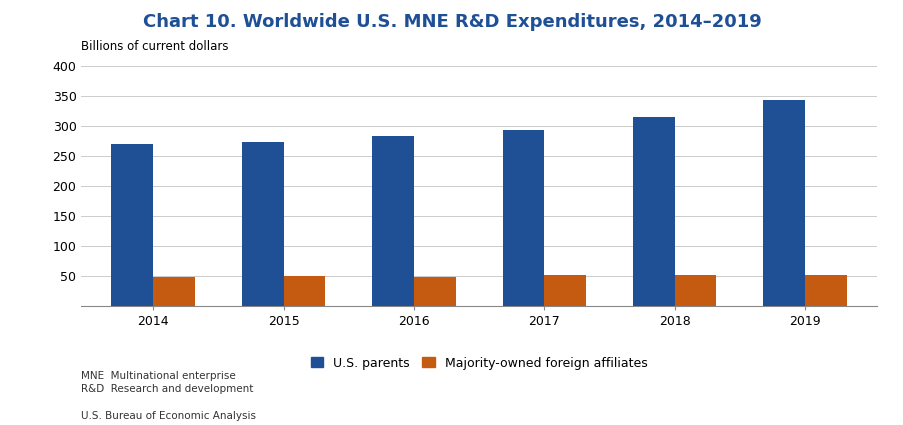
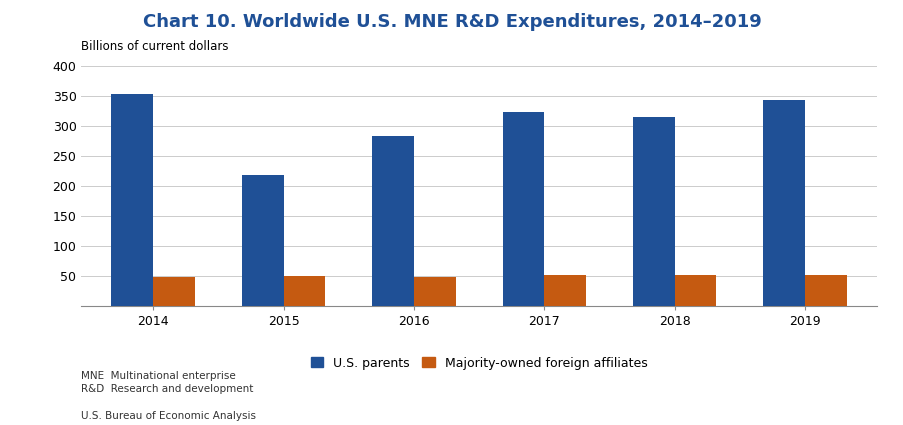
U.S. parents/2014: 270 -> 352
U.S. parents/2015: 272 -> 218
U.S. parents/2017: 292 -> 322
